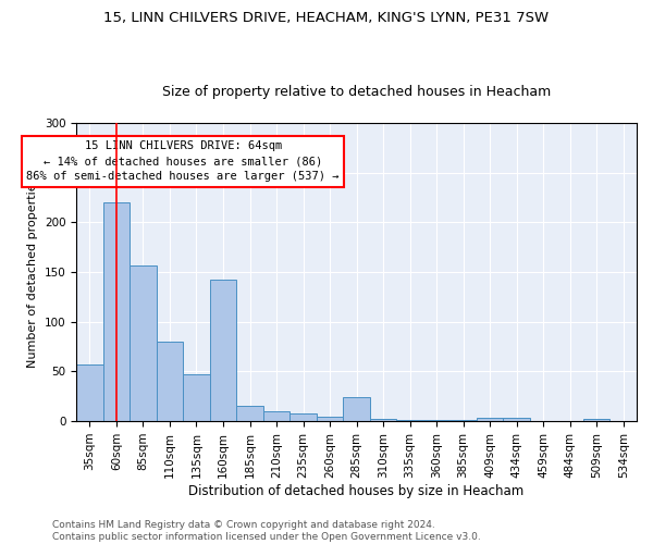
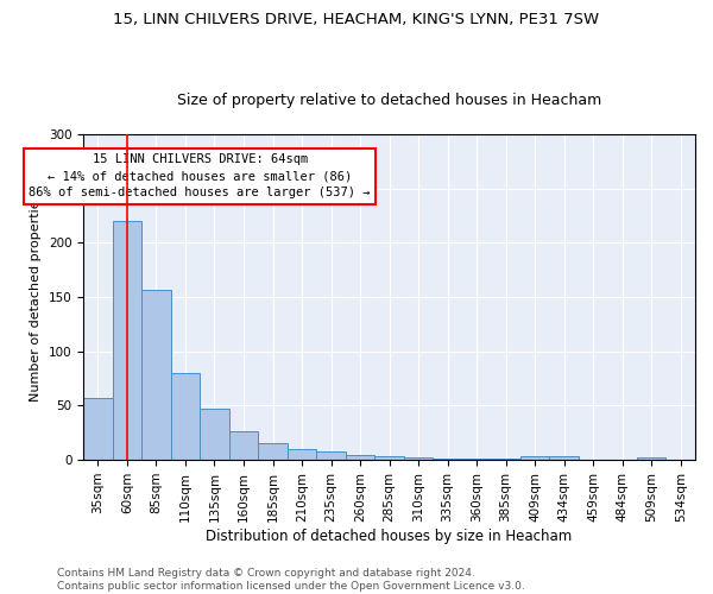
160sqm: 142 -> 26
285sqm: 24 -> 3
